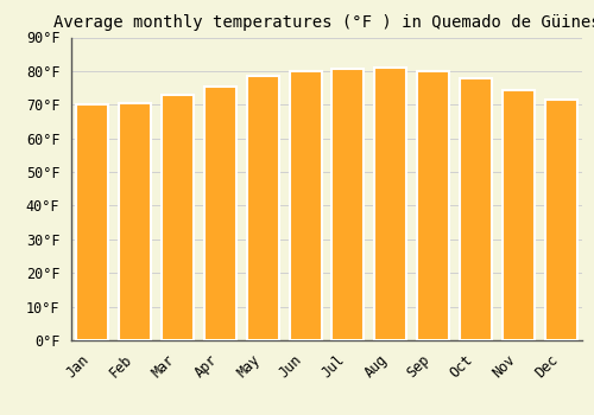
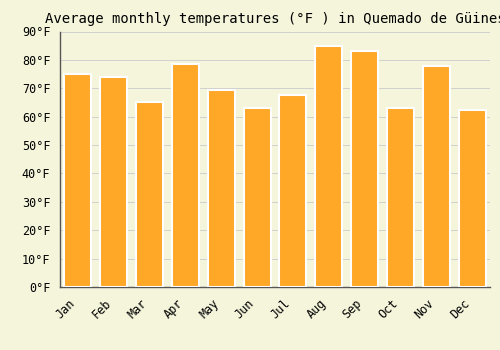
Jan: 70.0°F -> 75.0°F
Feb: 70.5°F -> 74.0°F
Mar: 73.0°F -> 65.0°F
Apr: 75.5°F -> 78.5°F
May: 78.5°F -> 69.5°F
Jun: 80.0°F -> 63.0°F
Jul: 80.5°F -> 67.5°F
Aug: 81.0°F -> 85.0°F
Sep: 80.0°F -> 83.0°F
Oct: 78.0°F -> 63.0°F
Nov: 74.5°F -> 78.0°F
Dec: 71.5°F -> 62.5°F
